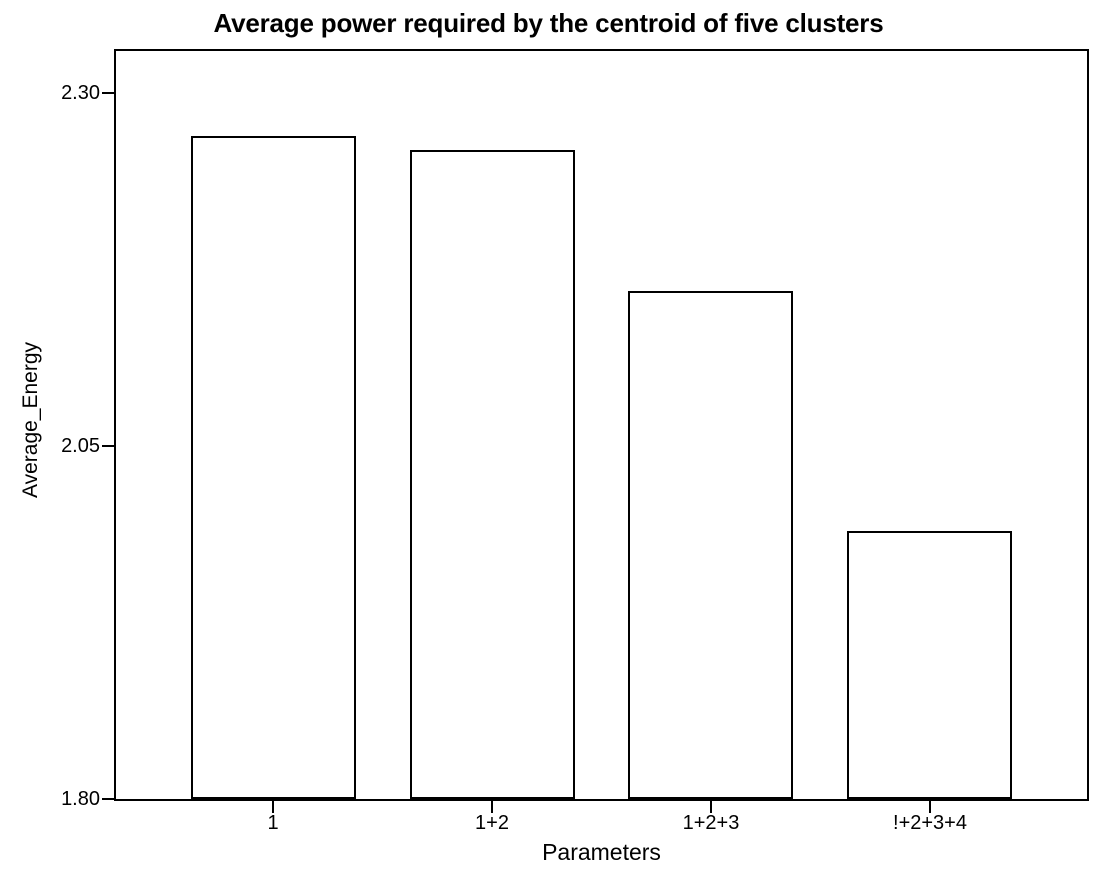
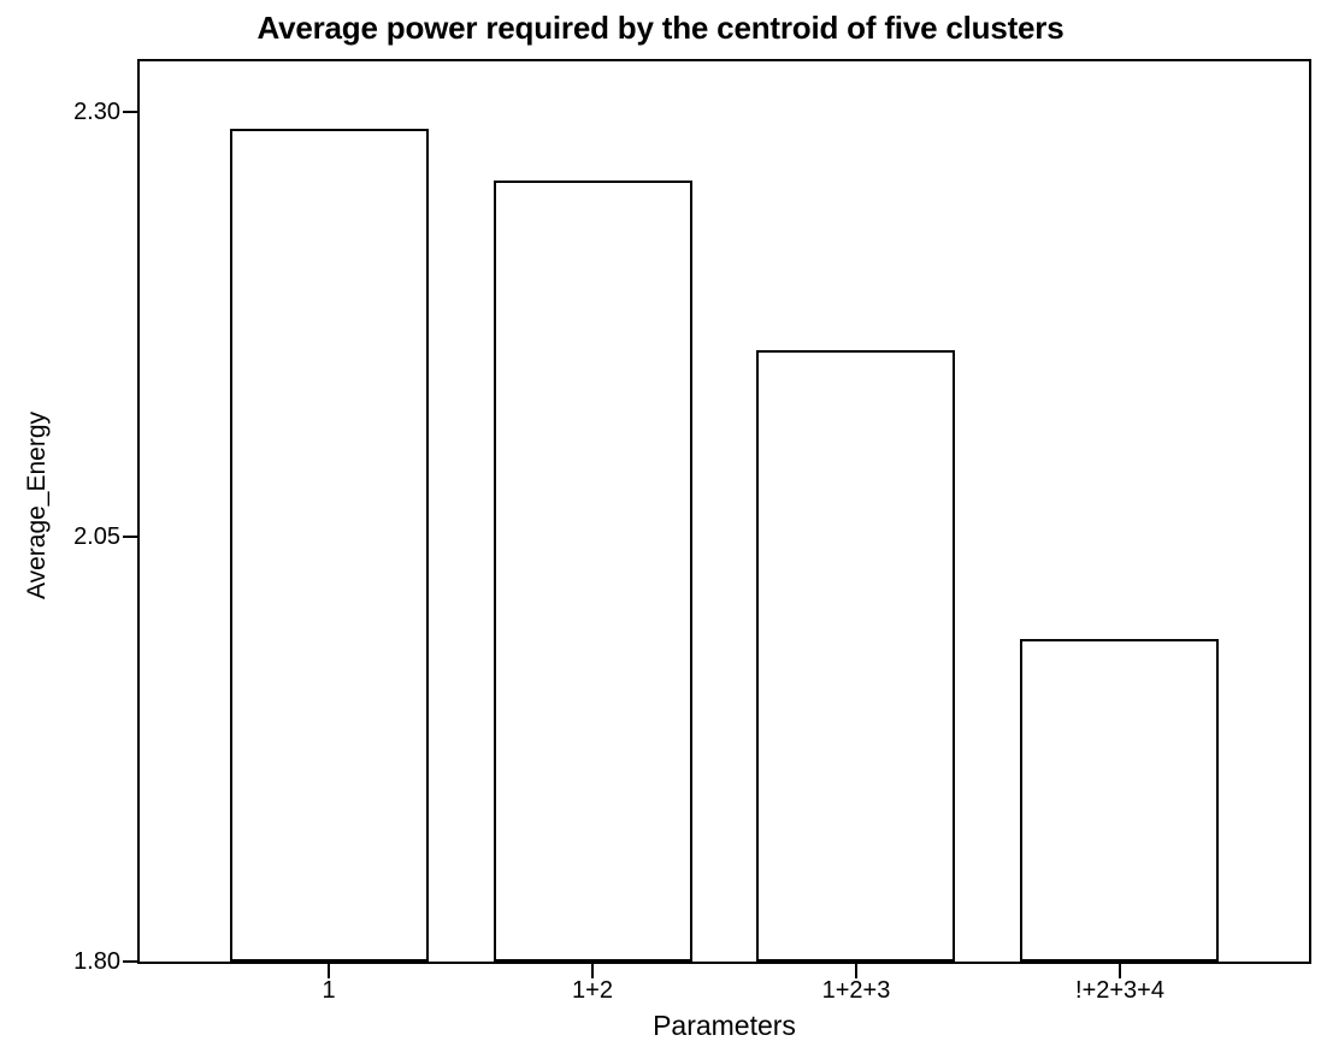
1: 2.27 -> 2.29
